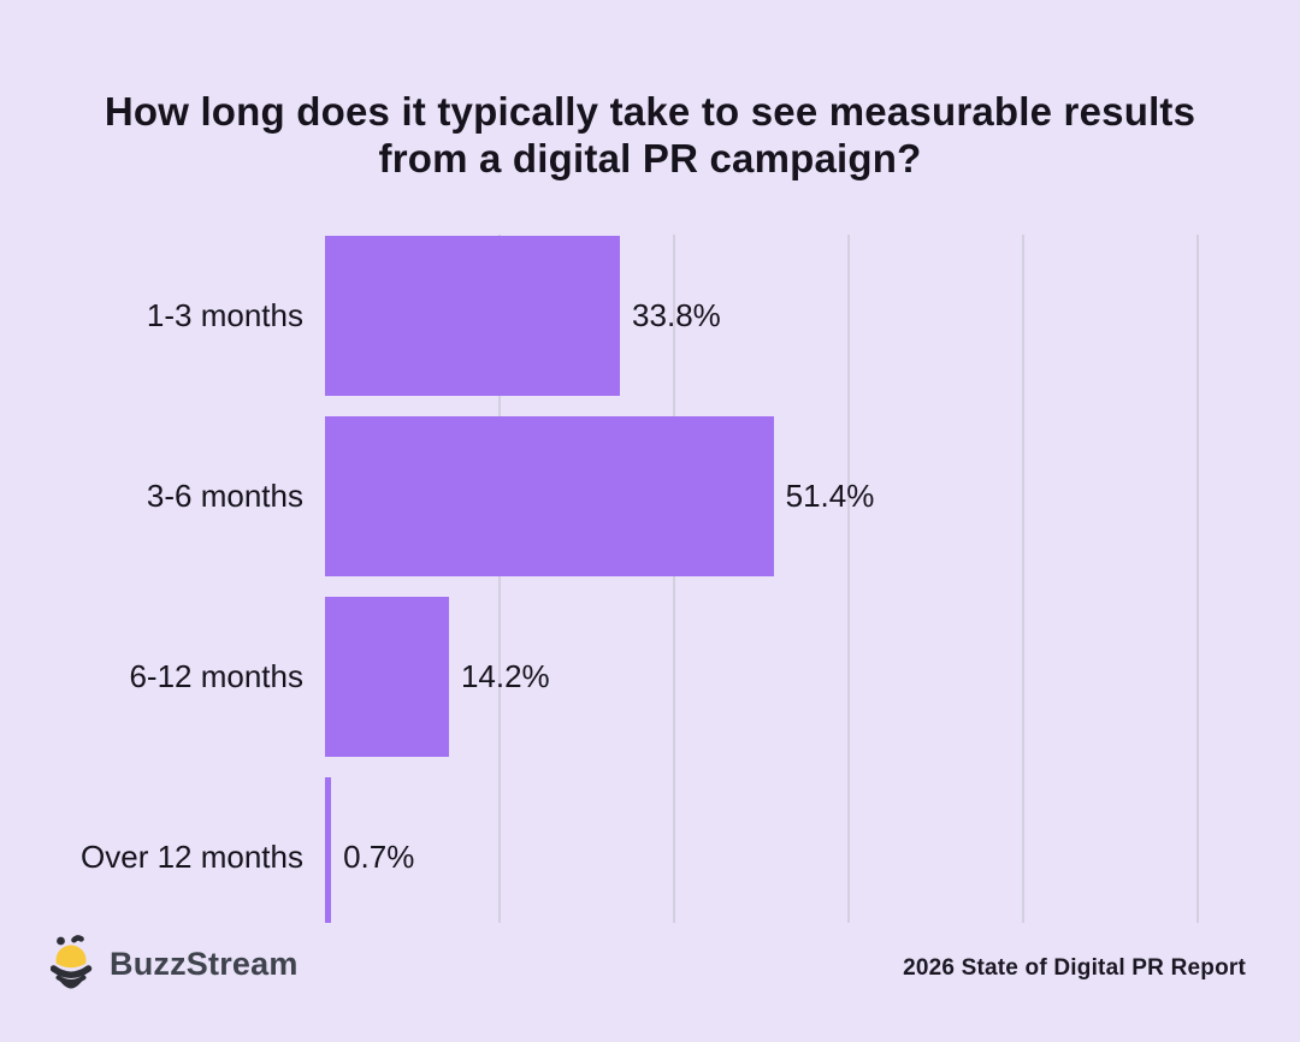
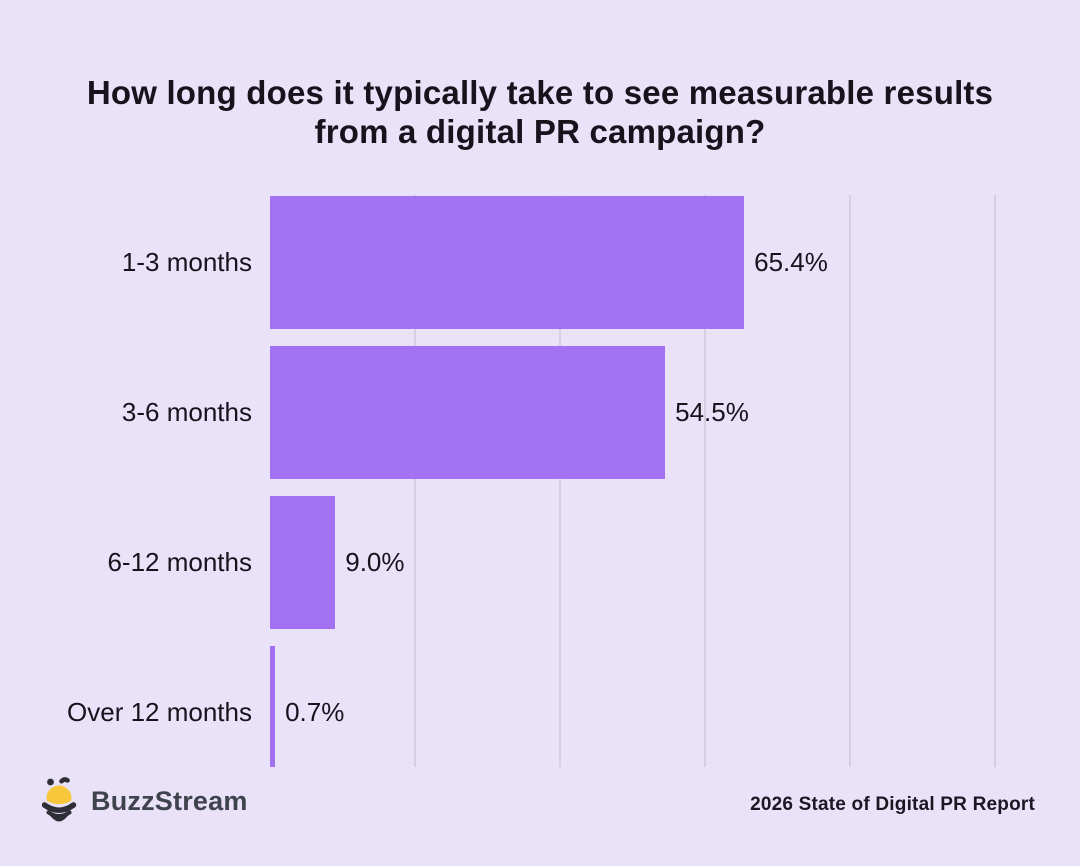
1-3 months: 33.8% -> 65.4%
3-6 months: 51.4% -> 54.5%
6-12 months: 14.2% -> 9.0%
